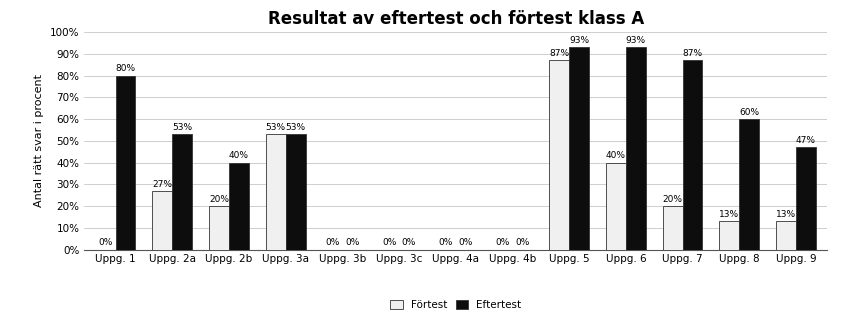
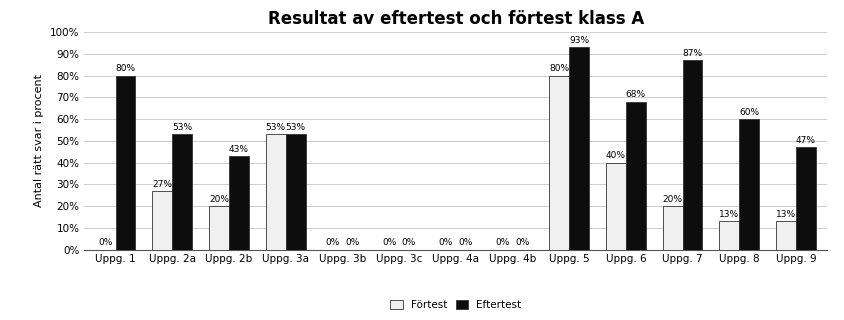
Eftertest/Uppg. 2b: 40% -> 43%
Förtest/Uppg. 5: 87% -> 80%
Eftertest/Uppg. 6: 93% -> 68%
